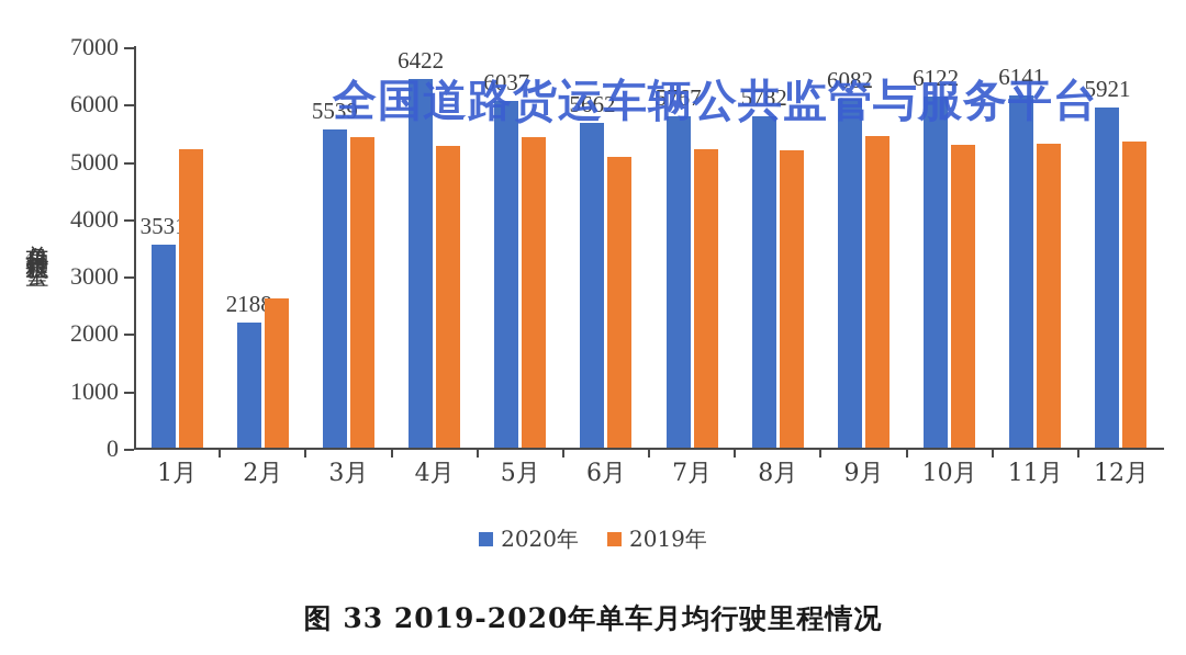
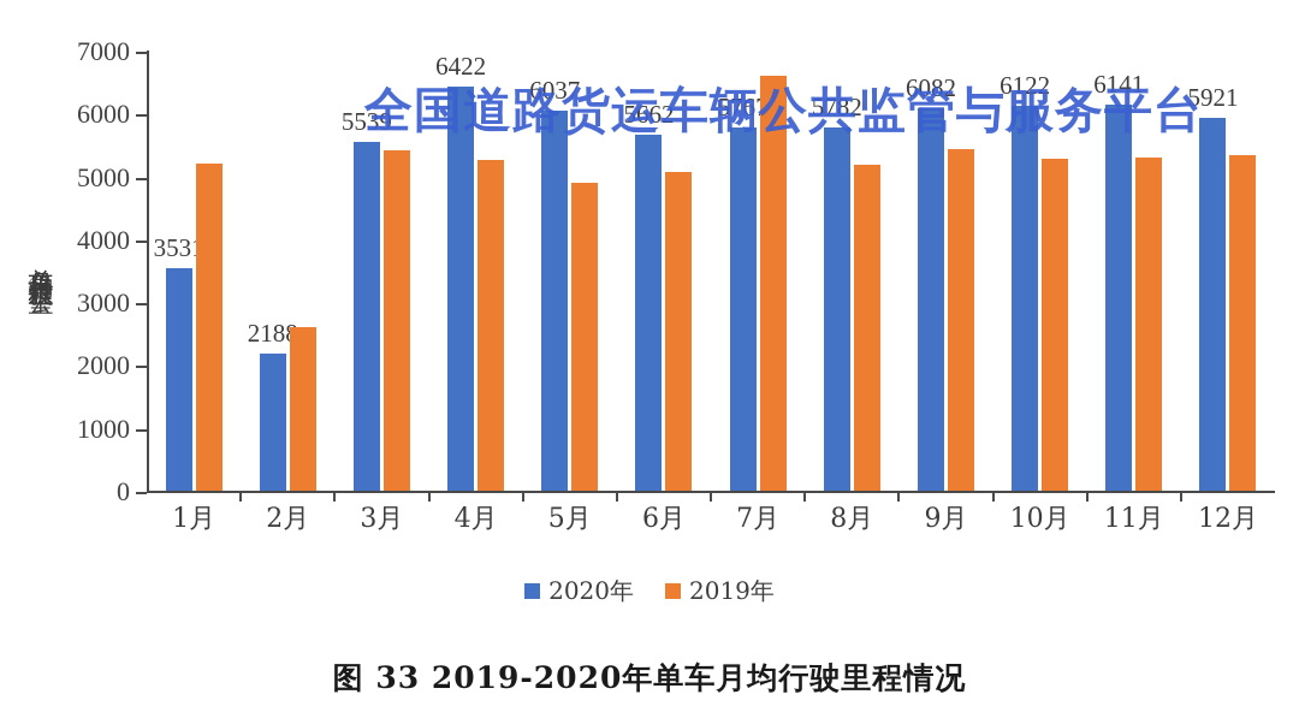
2019年/5月: 5400 -> 4900
2019年/7月: 5200 -> 6600
